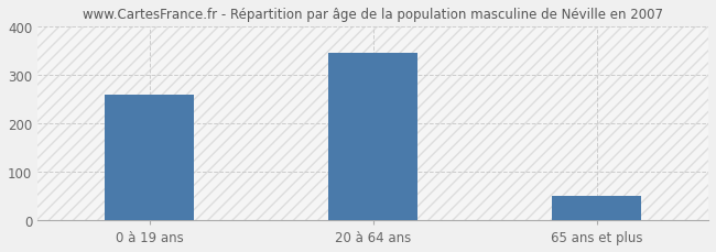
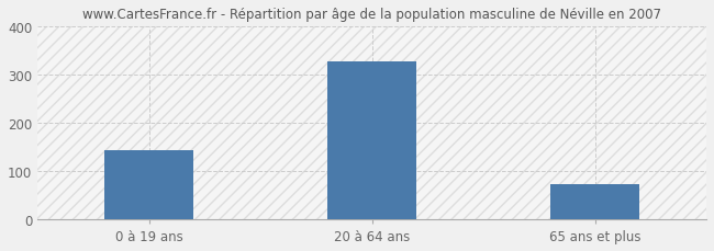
0 à 19 ans: 260 -> 143
20 à 64 ans: 345 -> 328
65 ans et plus: 50 -> 73
